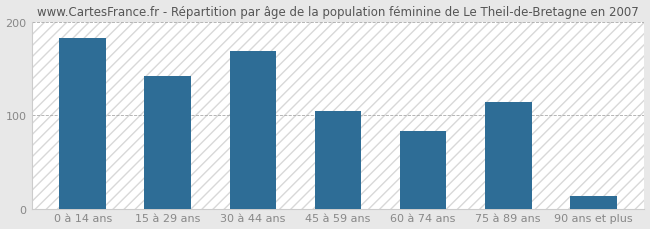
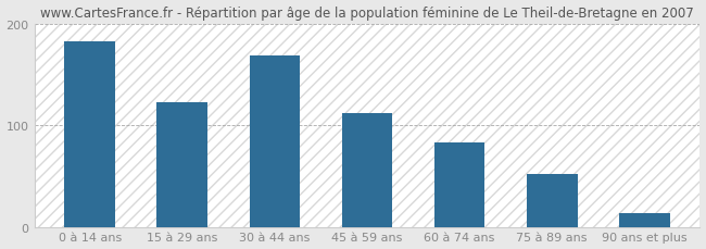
15 à 29 ans: 142 -> 123
45 à 59 ans: 104 -> 112
75 à 89 ans: 114 -> 52
